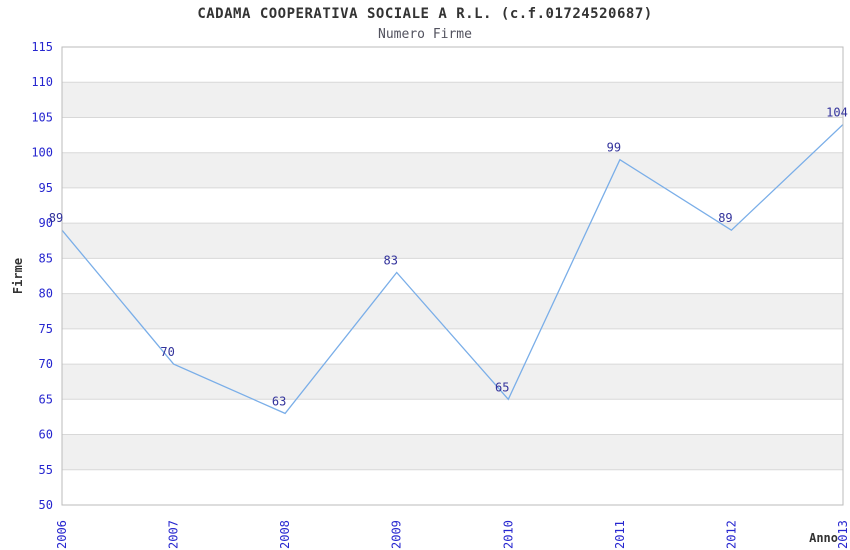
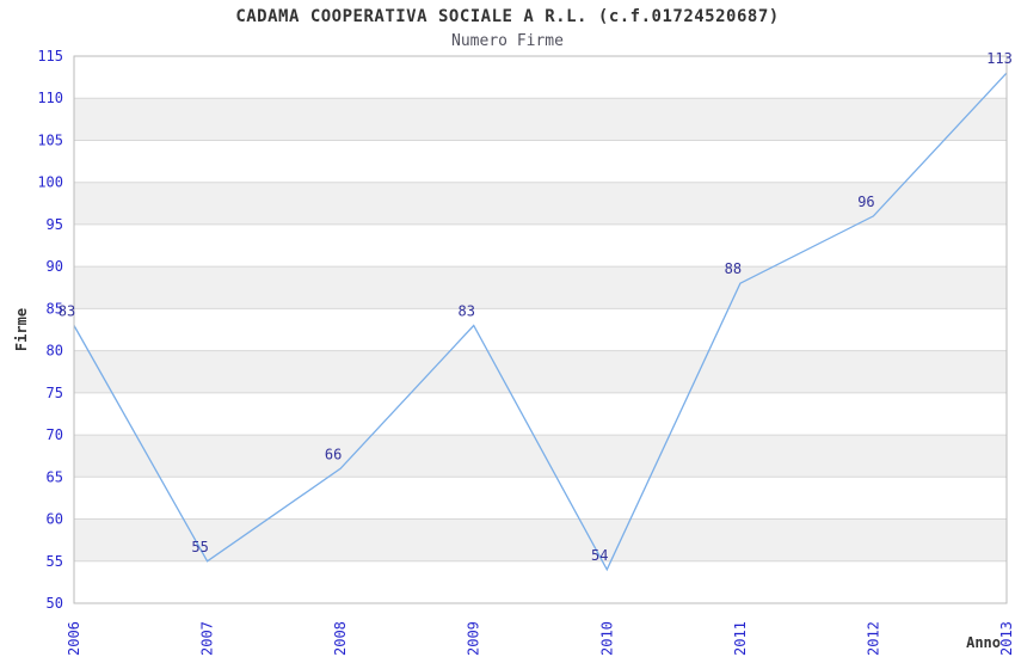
2006: 89 -> 83
2007: 70 -> 55
2008: 63 -> 66
2010: 65 -> 54
2011: 99 -> 88
2012: 89 -> 96
2013: 104 -> 113
